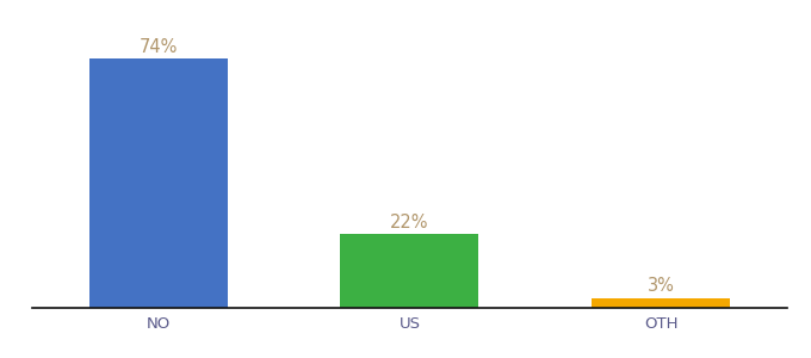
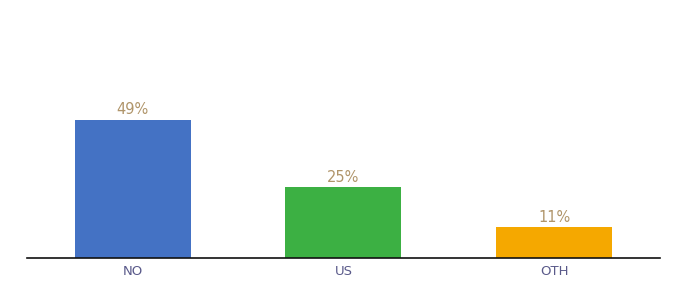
NO: 74% -> 49%
US: 22% -> 25%
OTH: 3% -> 11%
